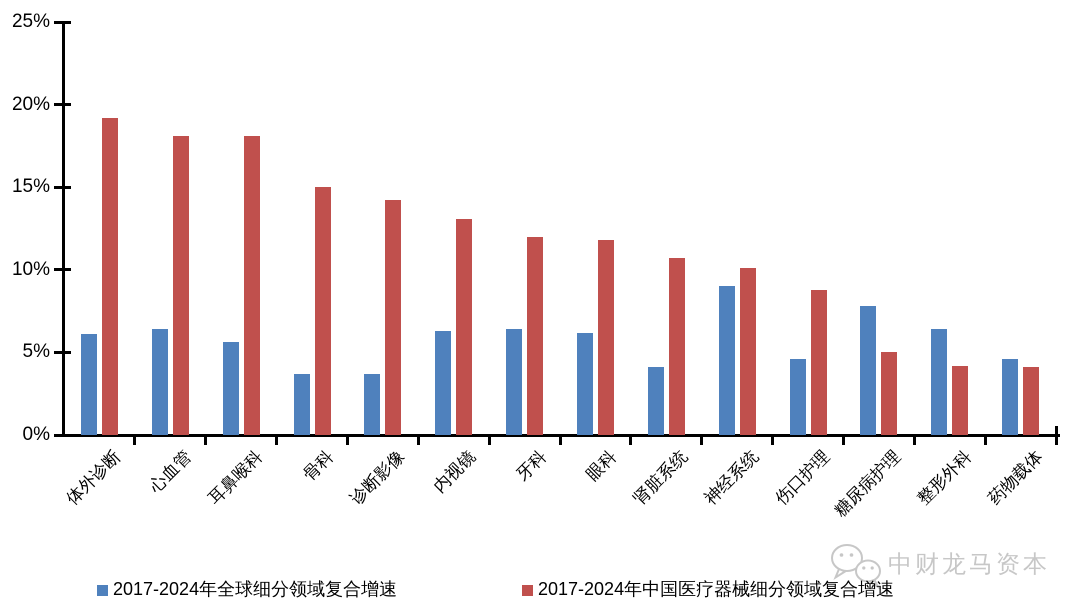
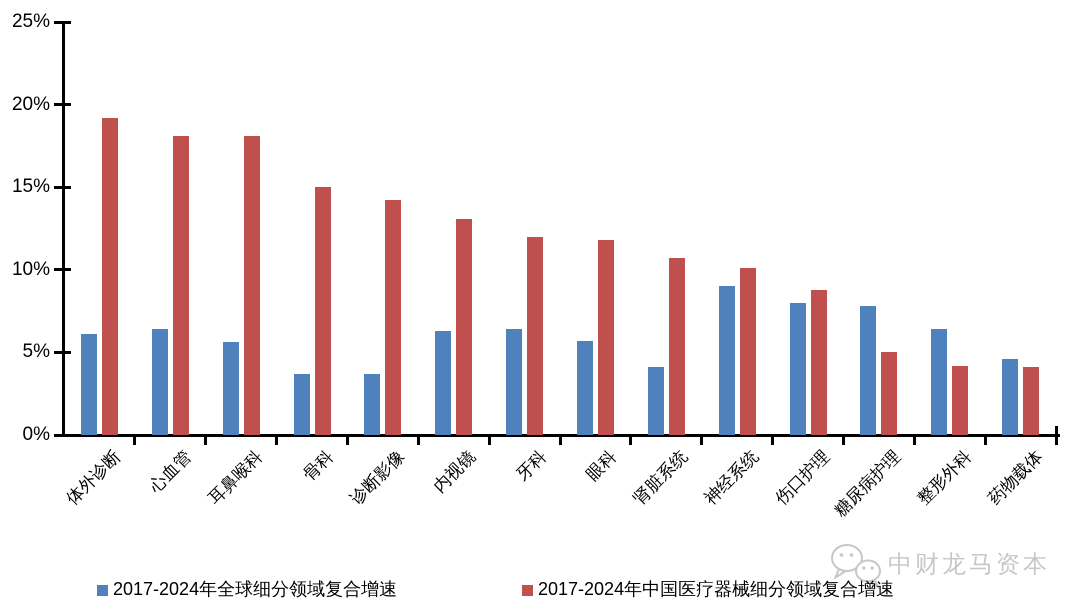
2017-2024年全球细分领域复合增速/眼科: 6.2% -> 5.7%
2017-2024年全球细分领域复合增速/伤口护理: 4.6% -> 8.0%
